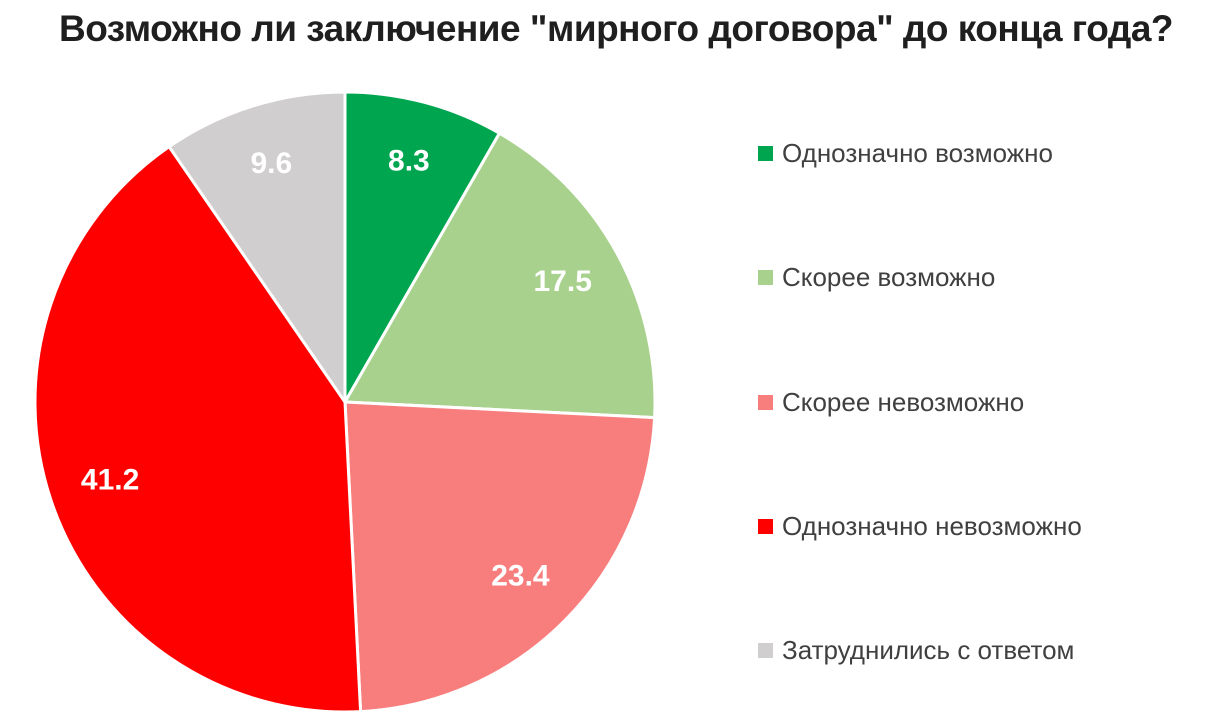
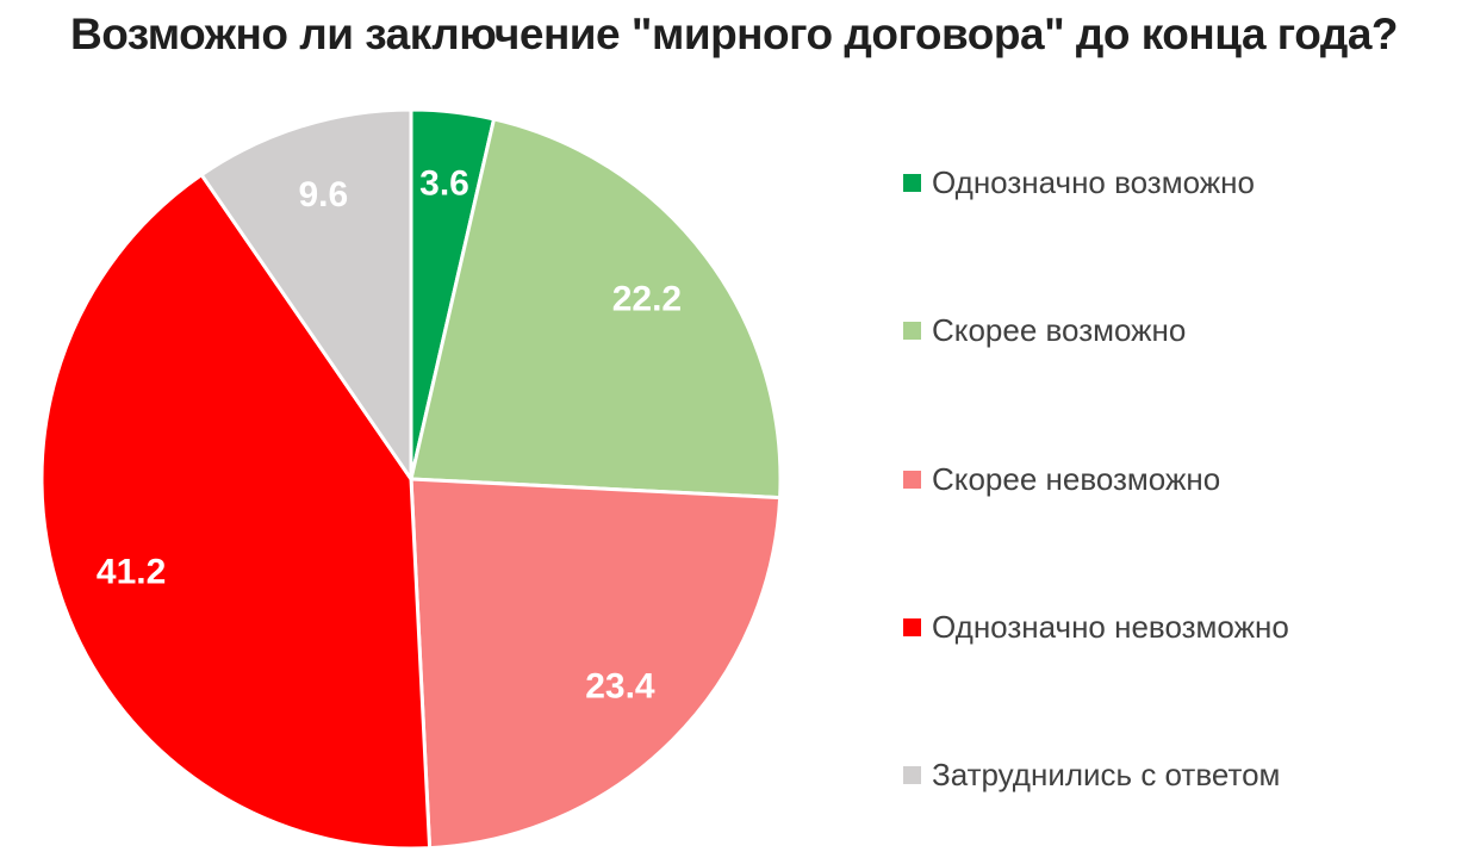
Однозначно возможно: 8.3 -> 3.6
Скорее возможно: 17.5 -> 22.2
